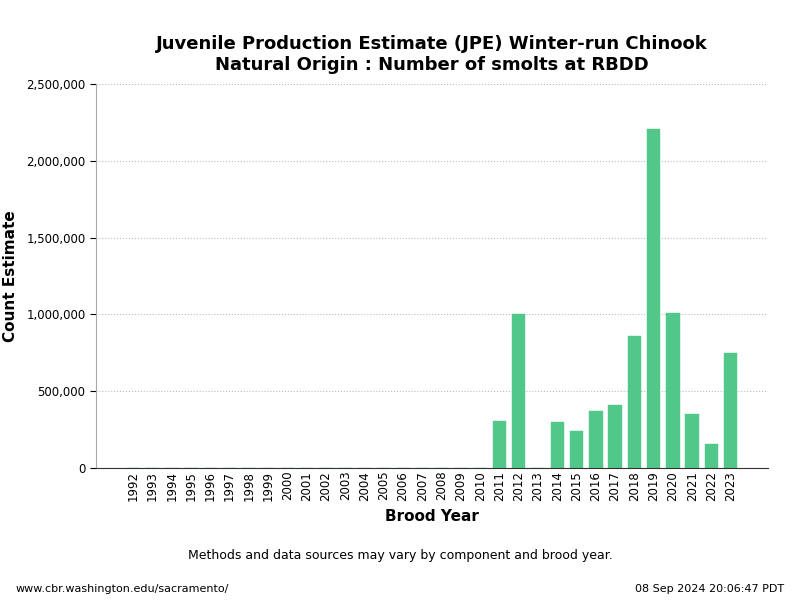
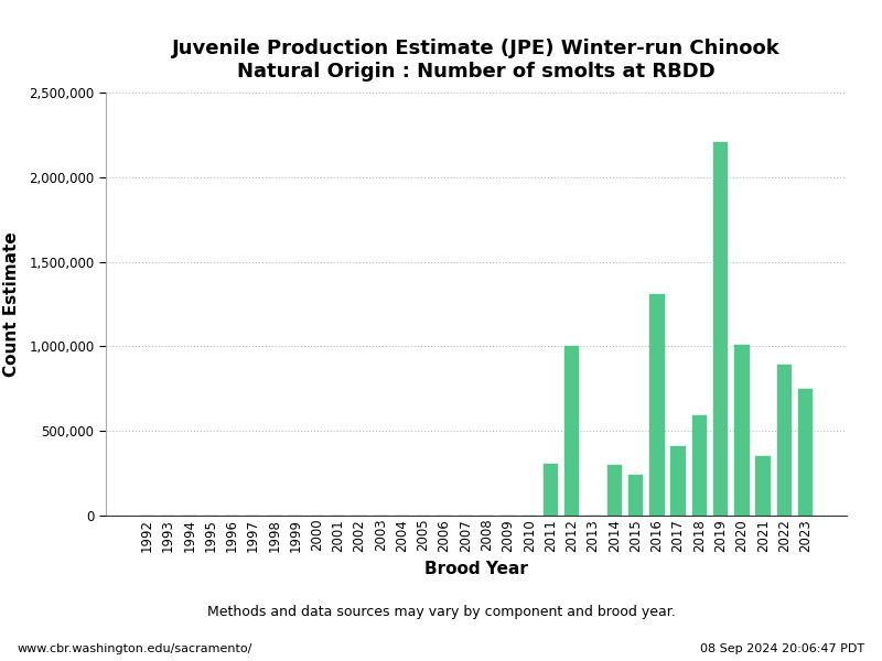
2016: 370,000 -> 1,310,000
2018: 860,000 -> 590,000
2022: 160,000 -> 890,000
